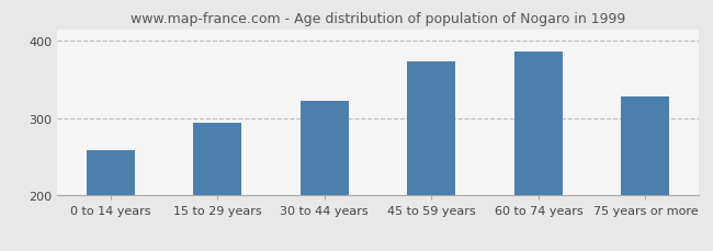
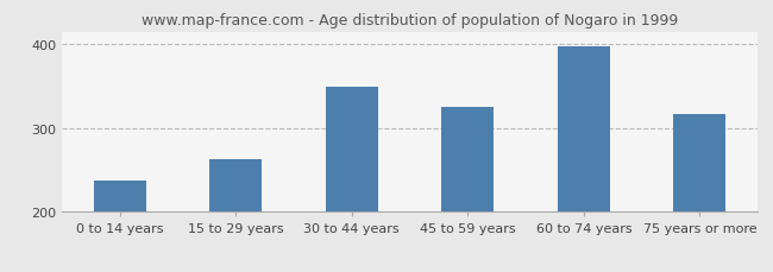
0 to 14 years: 258 -> 237
15 to 29 years: 294 -> 263
30 to 44 years: 322 -> 349
45 to 59 years: 374 -> 325
60 to 74 years: 386 -> 398
75 years or more: 328 -> 317
